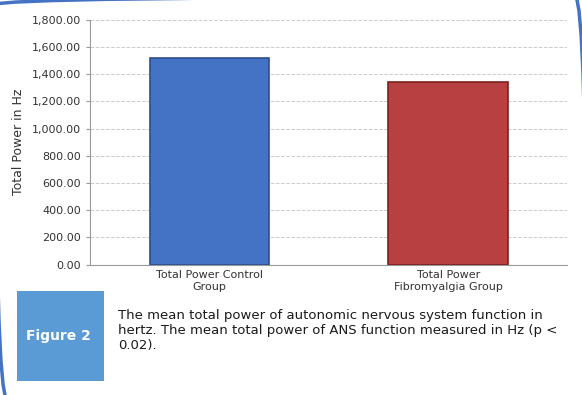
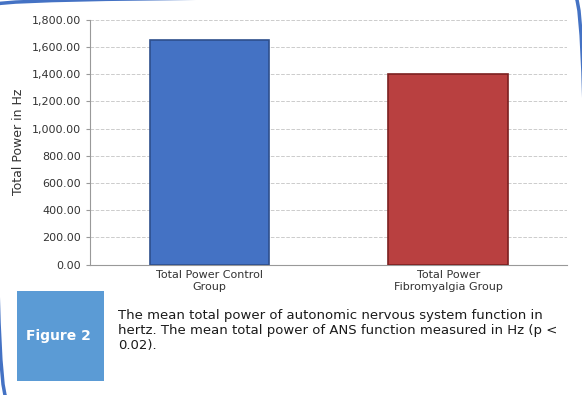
Total Power Control Group: 1,520 -> 1,650
Total Power Fibromyalgia Group: 1,340 -> 1,400
